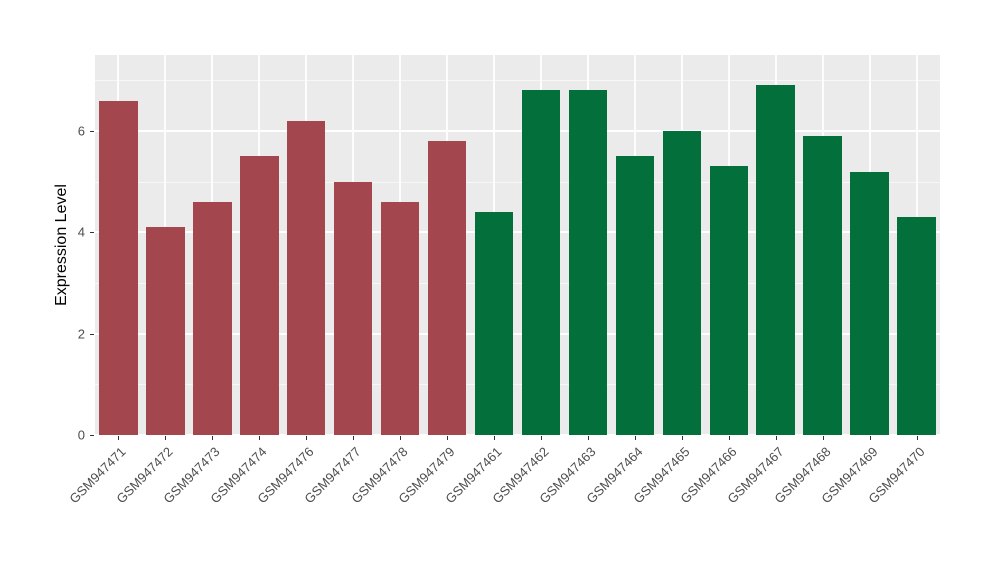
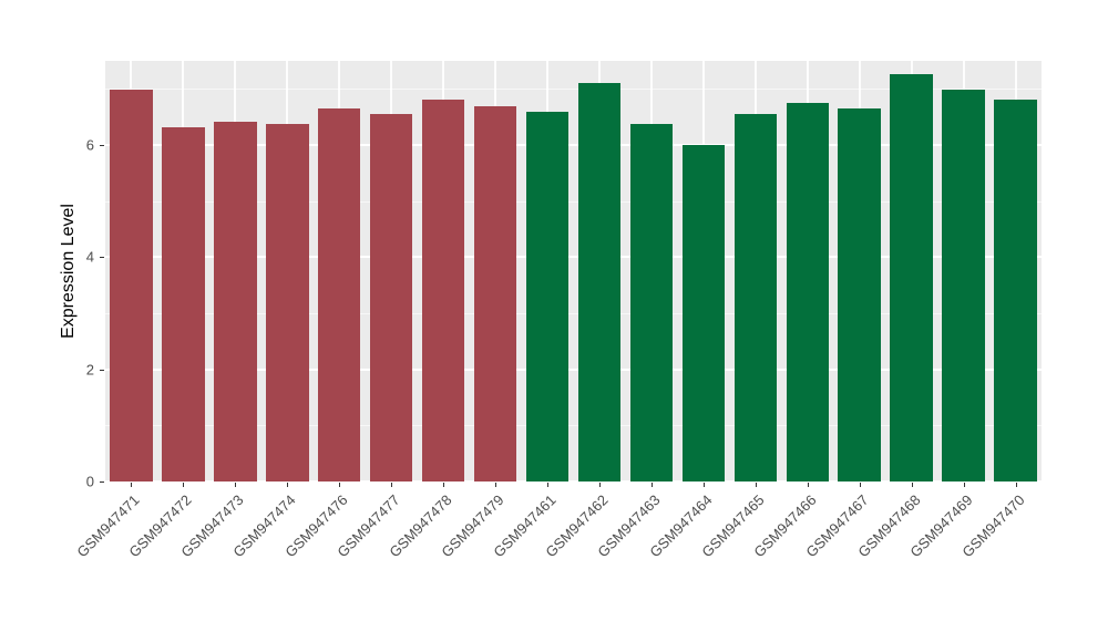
GSM947471: 6.6 -> 7.0
GSM947472: 4.1 -> 6.3
GSM947473: 4.6 -> 6.4
GSM947474: 5.5 -> 6.4
GSM947476: 6.2 -> 6.7
GSM947477: 5.0 -> 6.5
GSM947478: 4.6 -> 6.8
GSM947479: 5.8 -> 6.7
GSM947461: 4.4 -> 6.6
GSM947462: 6.8 -> 7.1
GSM947463: 6.8 -> 6.4
GSM947464: 5.5 -> 6.0
GSM947465: 6.0 -> 6.5
GSM947466: 5.3 -> 6.8
GSM947467: 6.9 -> 6.7
GSM947468: 5.9 -> 7.3
GSM947469: 5.2 -> 7.0
GSM947470: 4.3 -> 6.8
